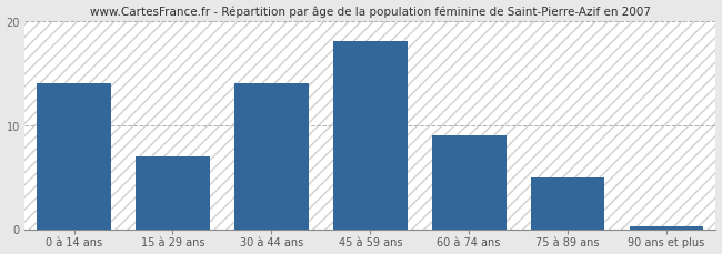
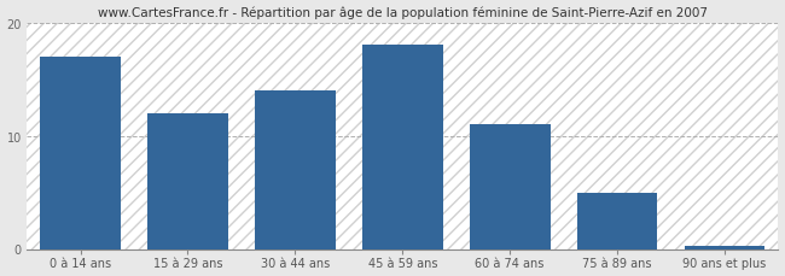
0 à 14 ans: 14.0 -> 17.0
15 à 29 ans: 7.0 -> 12.0
60 à 74 ans: 9.0 -> 11.0
